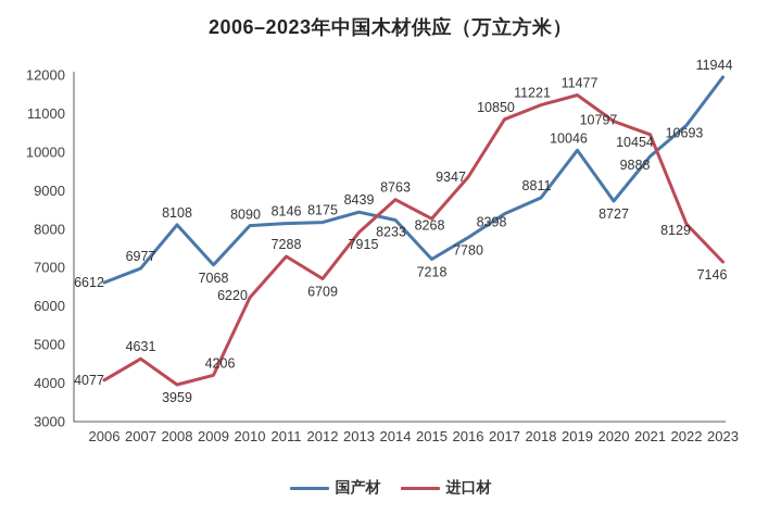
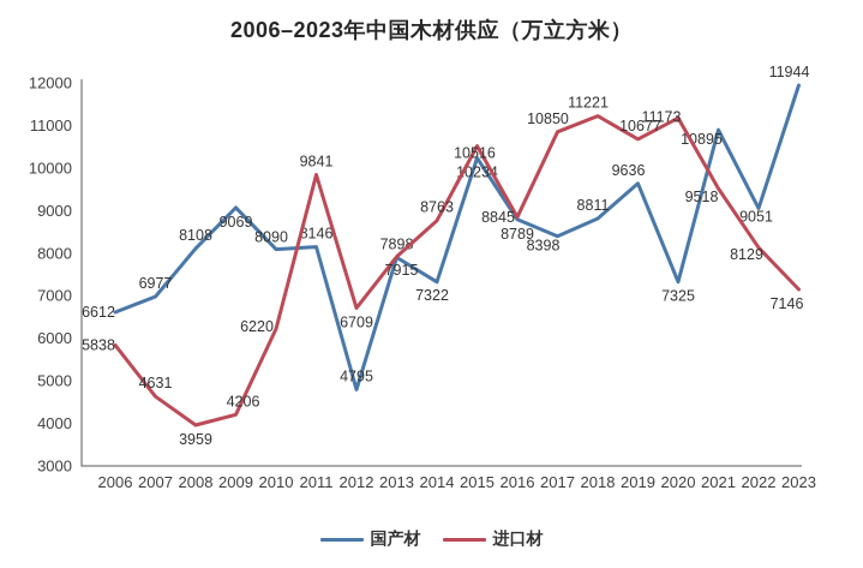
进口材/2006: 4077 -> 5838
国产材/2009: 7068 -> 9069
进口材/2011: 7288 -> 9841
国产材/2012: 8175 -> 4795
国产材/2013: 8439 -> 7898
国产材/2014: 8233 -> 7322
国产材/2015: 7218 -> 10234
进口材/2015: 8268 -> 10516
国产材/2016: 7780 -> 8789
进口材/2016: 9347 -> 8845
国产材/2019: 10046 -> 9636
进口材/2019: 11477 -> 10677
国产材/2020: 8727 -> 7325
进口材/2020: 10797 -> 11173
国产材/2021: 9888 -> 10895
进口材/2021: 10454 -> 9518
国产材/2022: 10693 -> 9051
